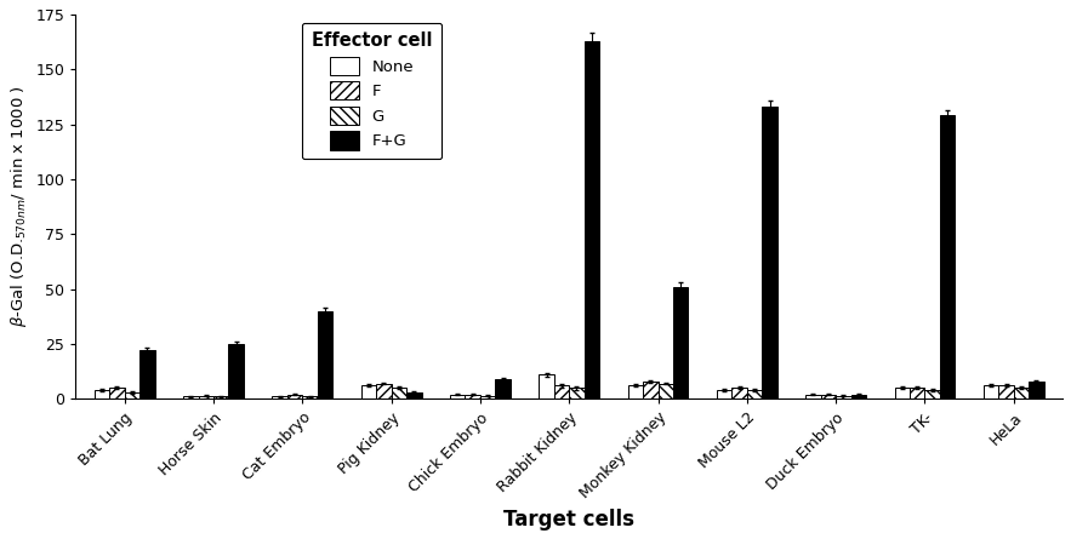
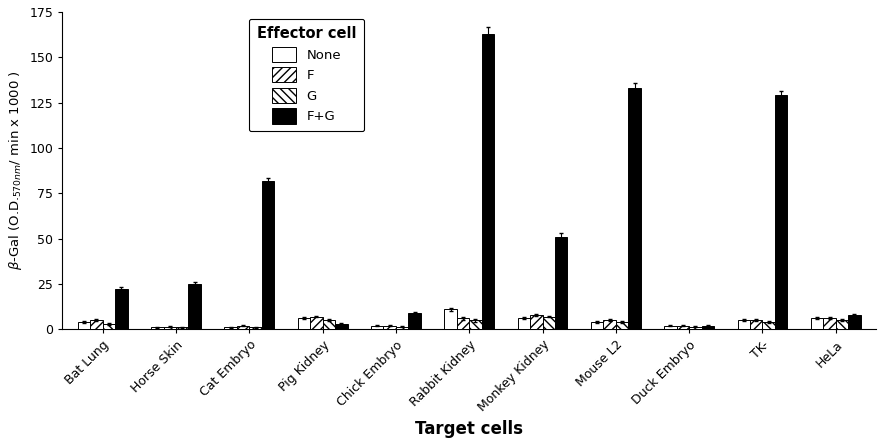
F+G/Cat Embryo: 40 -> 82
